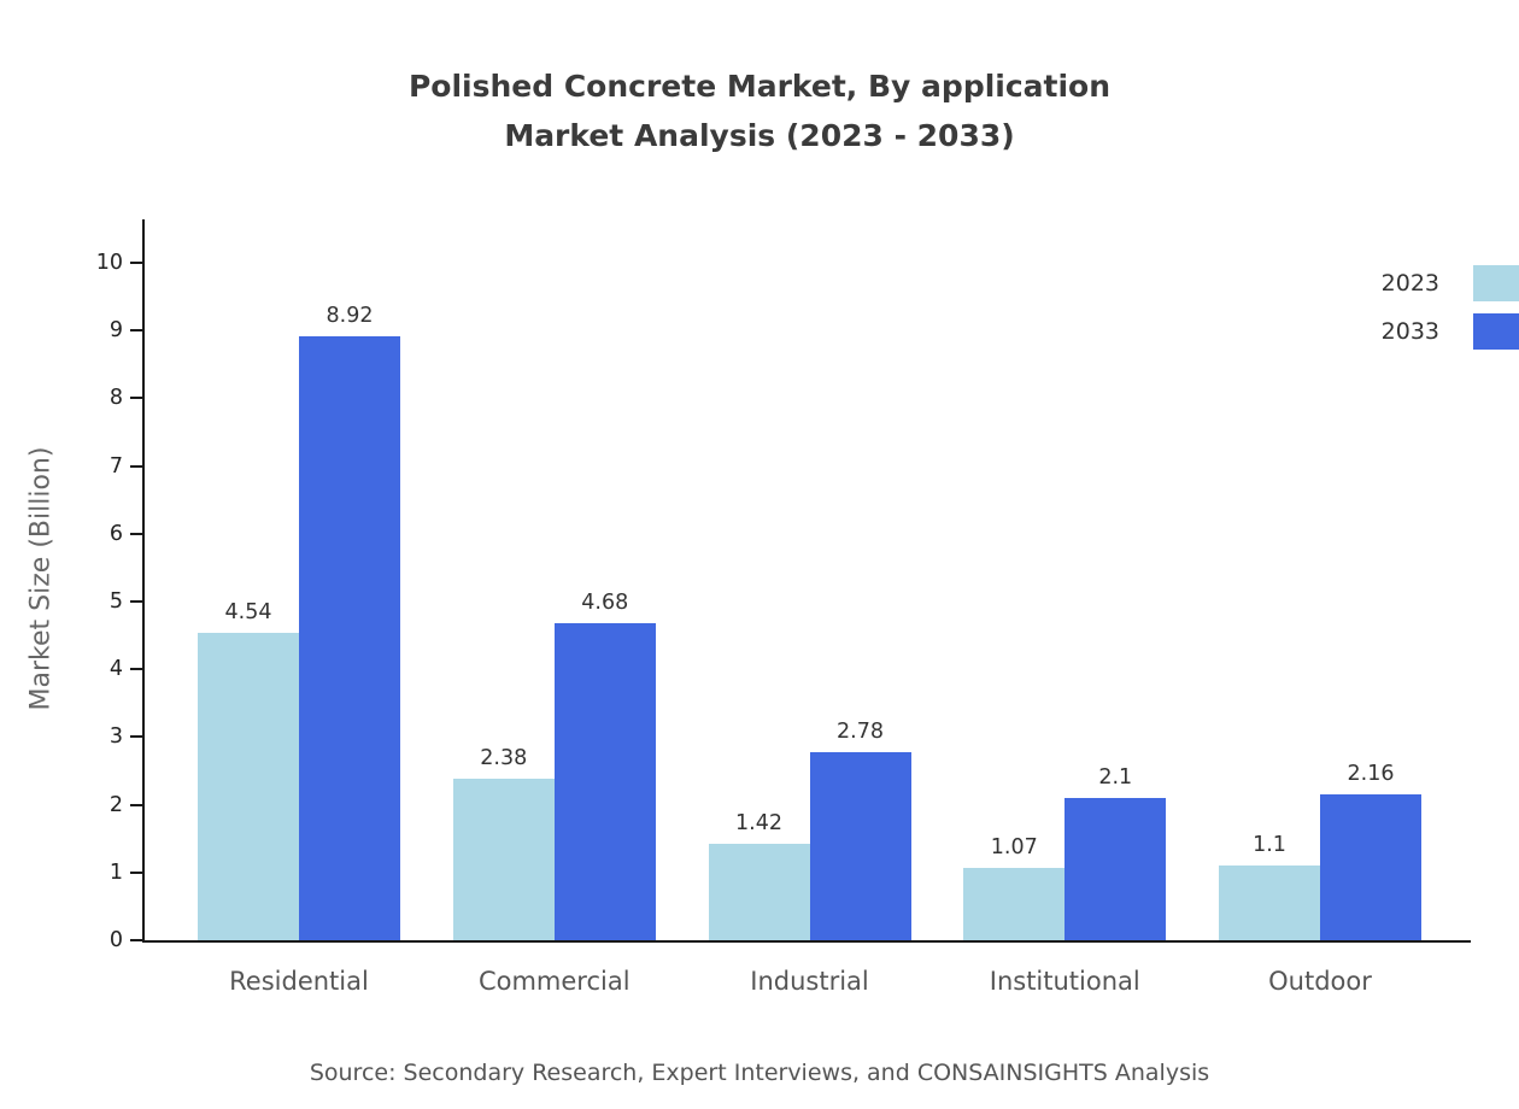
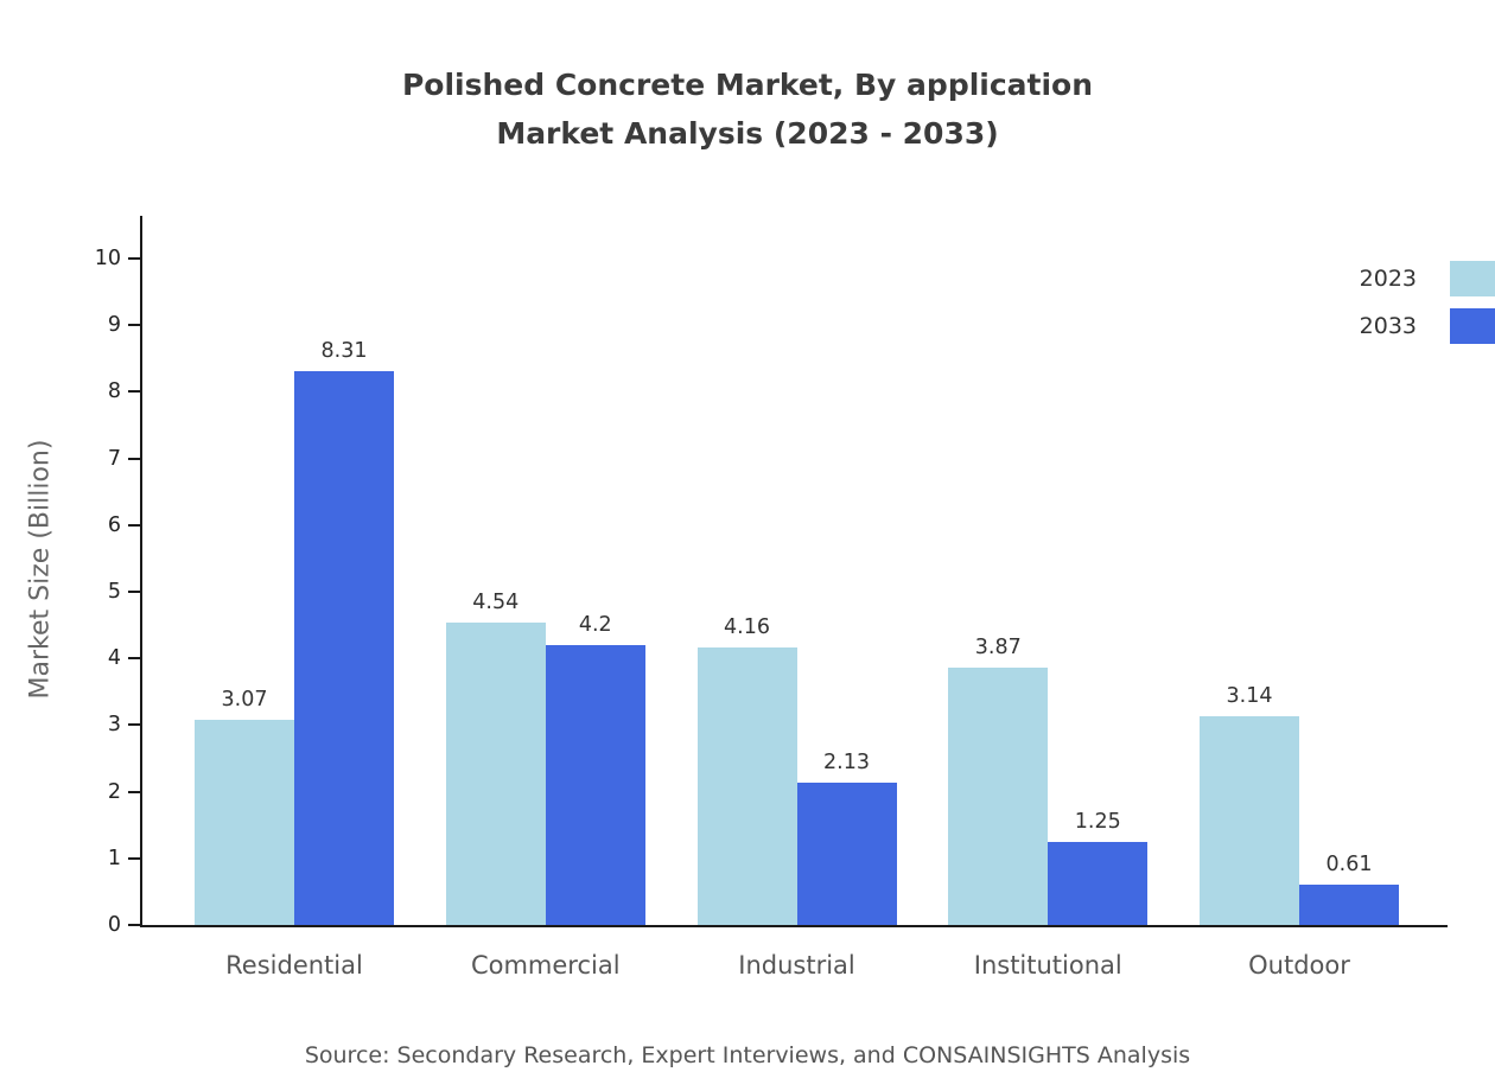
2023/Residential: 4.54 -> 3.07
2033/Residential: 8.92 -> 8.31
2023/Commercial: 2.38 -> 4.54
2033/Commercial: 4.68 -> 4.2
2023/Industrial: 1.42 -> 4.16
2033/Industrial: 2.78 -> 2.13
2023/Institutional: 1.07 -> 3.87
2033/Institutional: 2.1 -> 1.25
2023/Outdoor: 1.1 -> 3.14
2033/Outdoor: 2.16 -> 0.61
